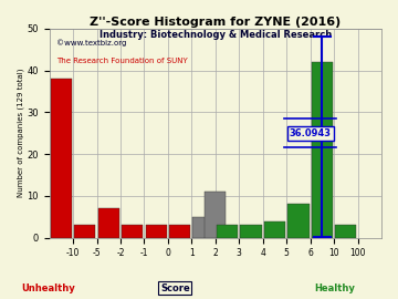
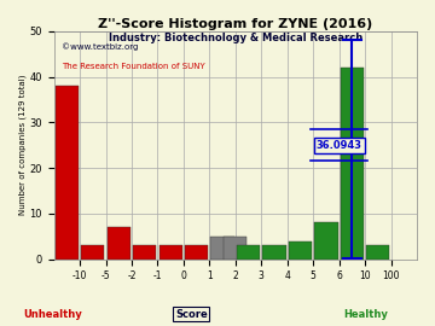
2: 11 -> 5
